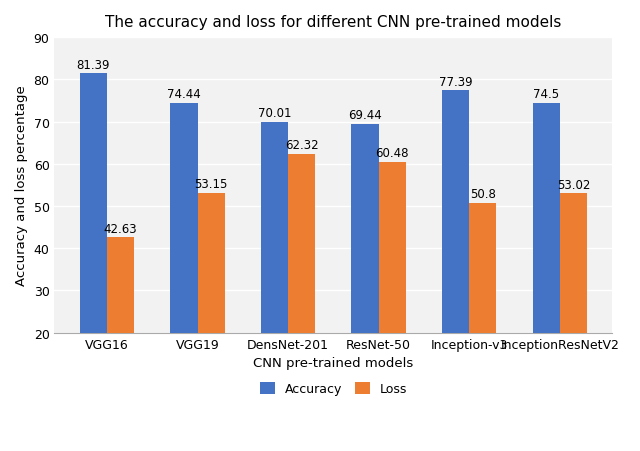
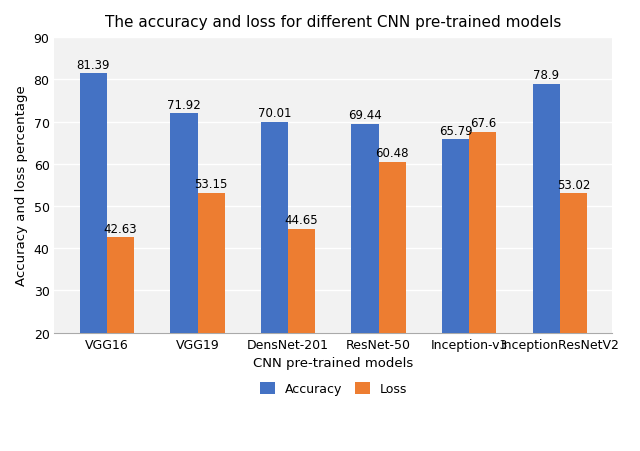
Accuracy/VGG19: 74.44 -> 71.92
Loss/DensNet-201: 62.32 -> 44.65
Accuracy/Inception-v3: 77.39 -> 65.79
Loss/Inception-v3: 50.8 -> 67.6
Accuracy/InceptionResNetV2: 74.5 -> 78.9
